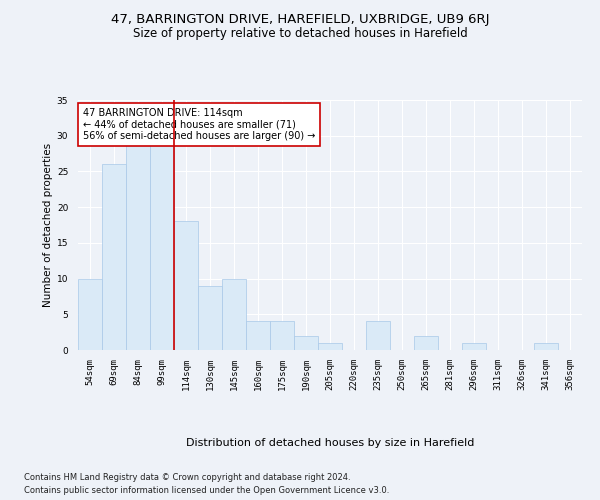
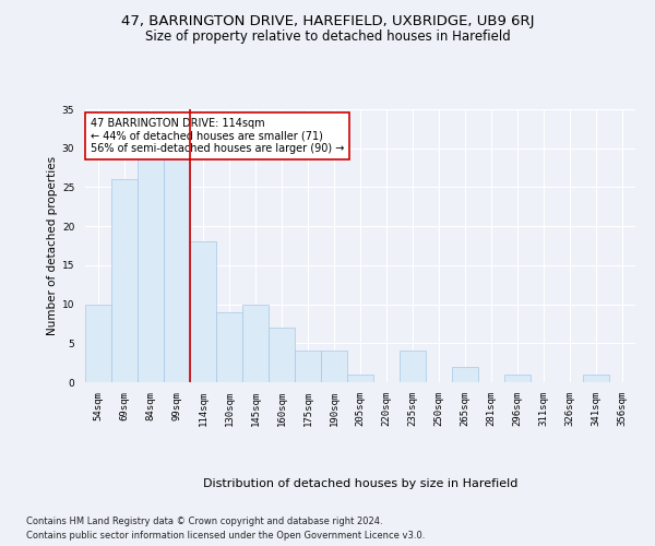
160sqm: 4 -> 7
190sqm: 2 -> 4
